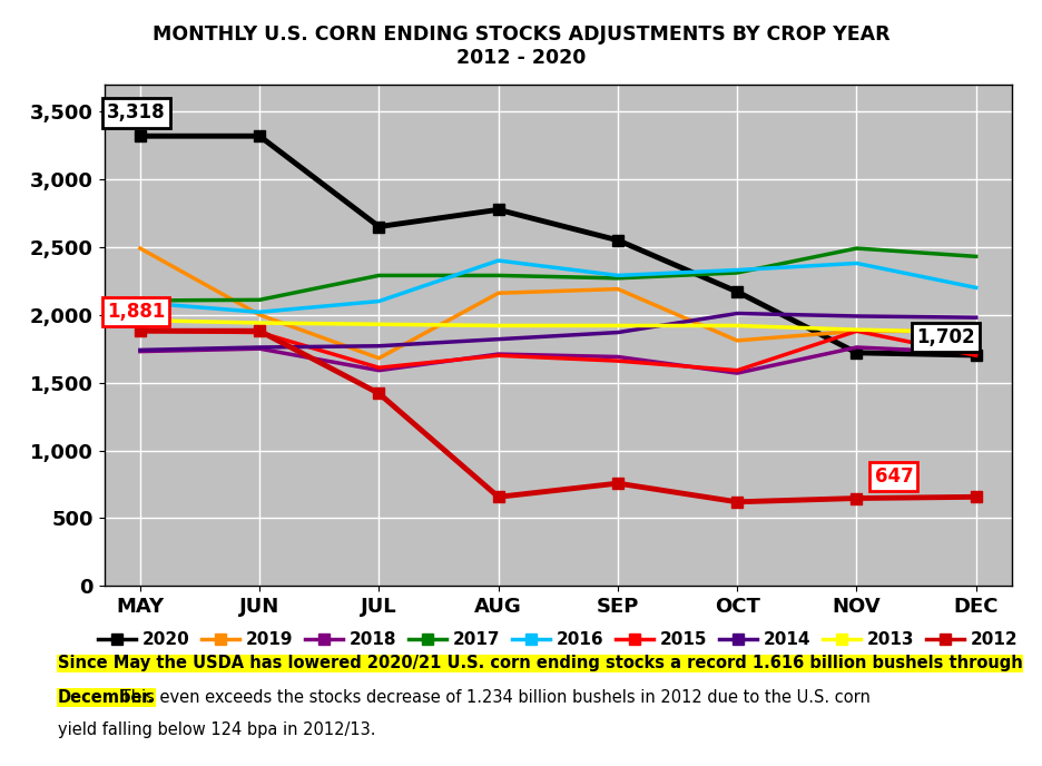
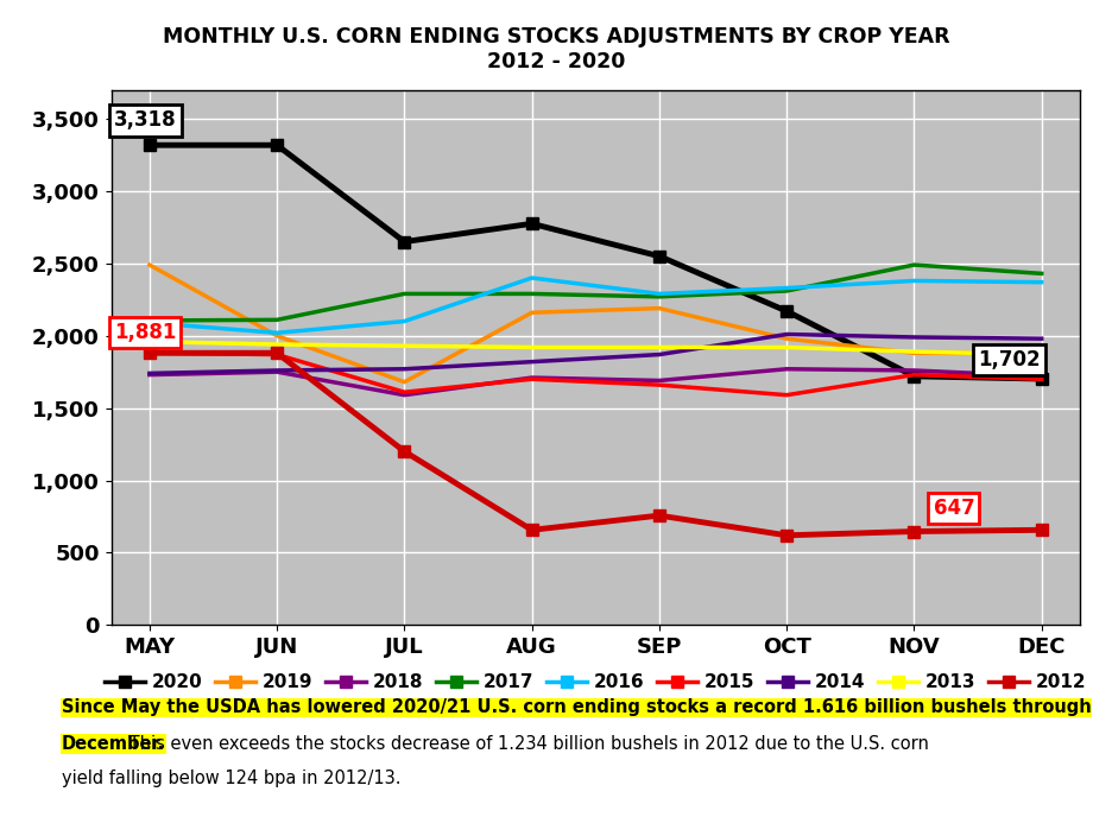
2012/JUL: 1,420 -> 1,200
2019/OCT: 1,810 -> 1,980
2018/OCT: 1,570 -> 1,770
2015/NOV: 1,880 -> 1,730
2016/DEC: 2,200 -> 2,370
